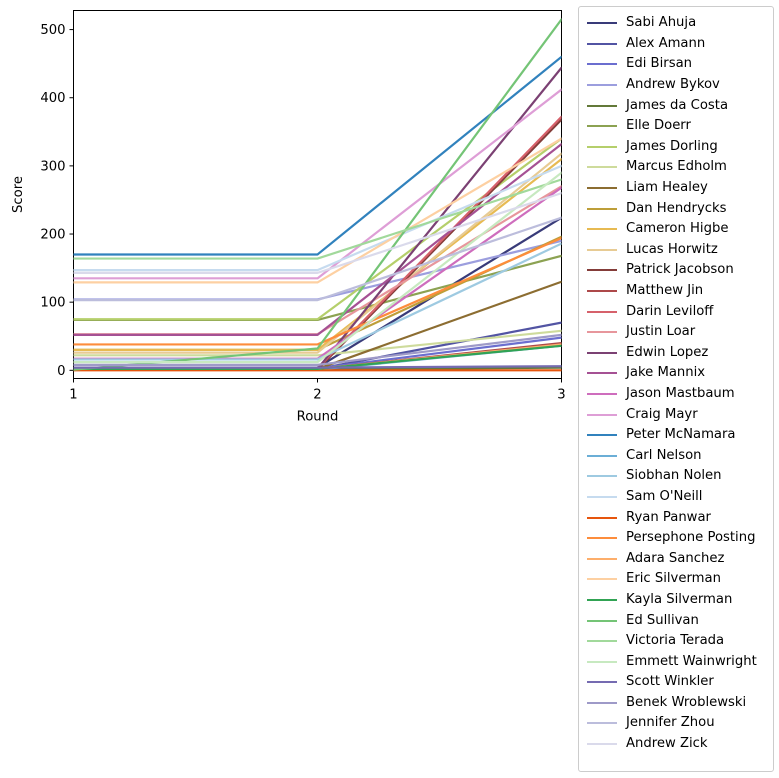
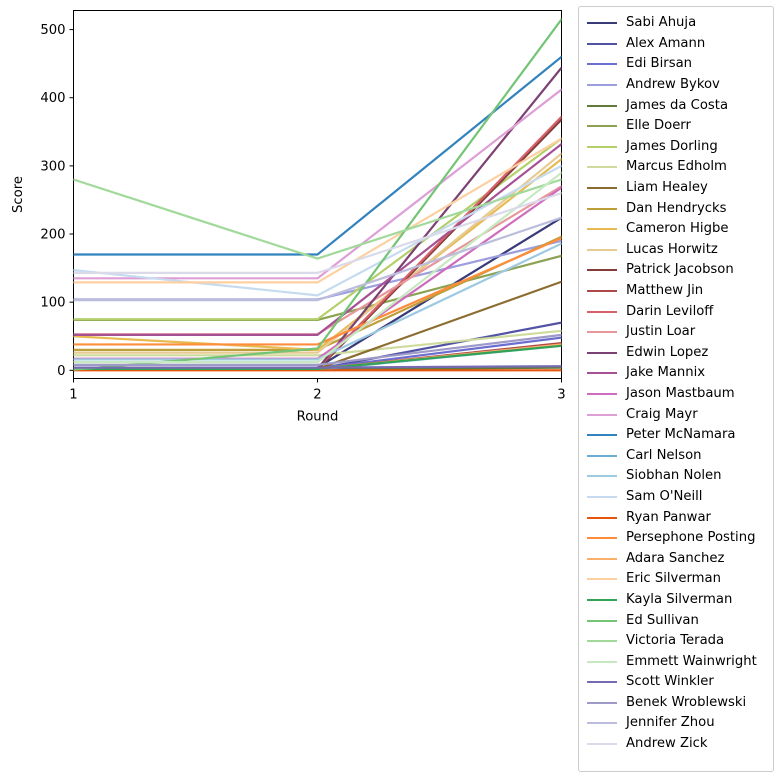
Cameron Higbe/1: 30 -> 50
Victoria Terada/1: 160 -> 280
Sam O'Neill/2: 150 -> 110
